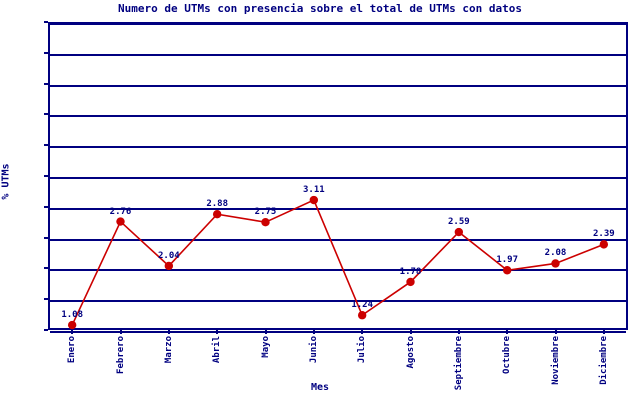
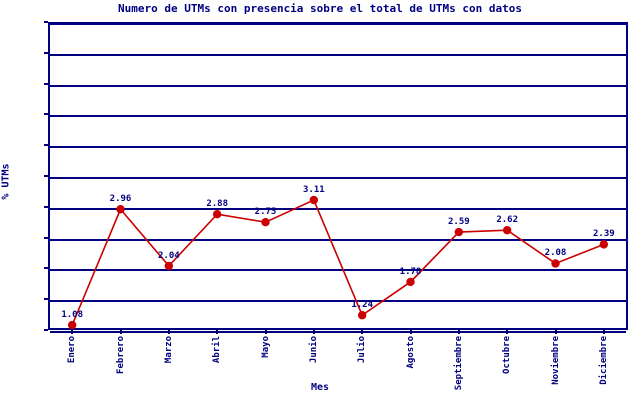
Febrero: 2.76 -> 2.96
Octubre: 1.97 -> 2.62
